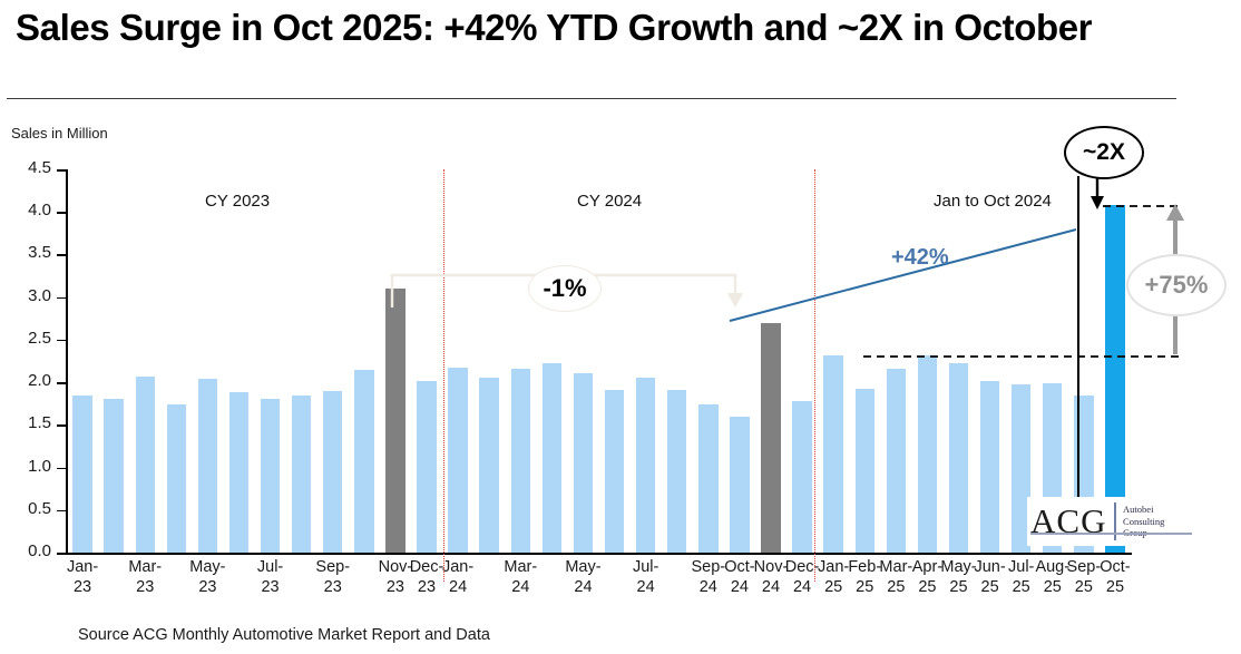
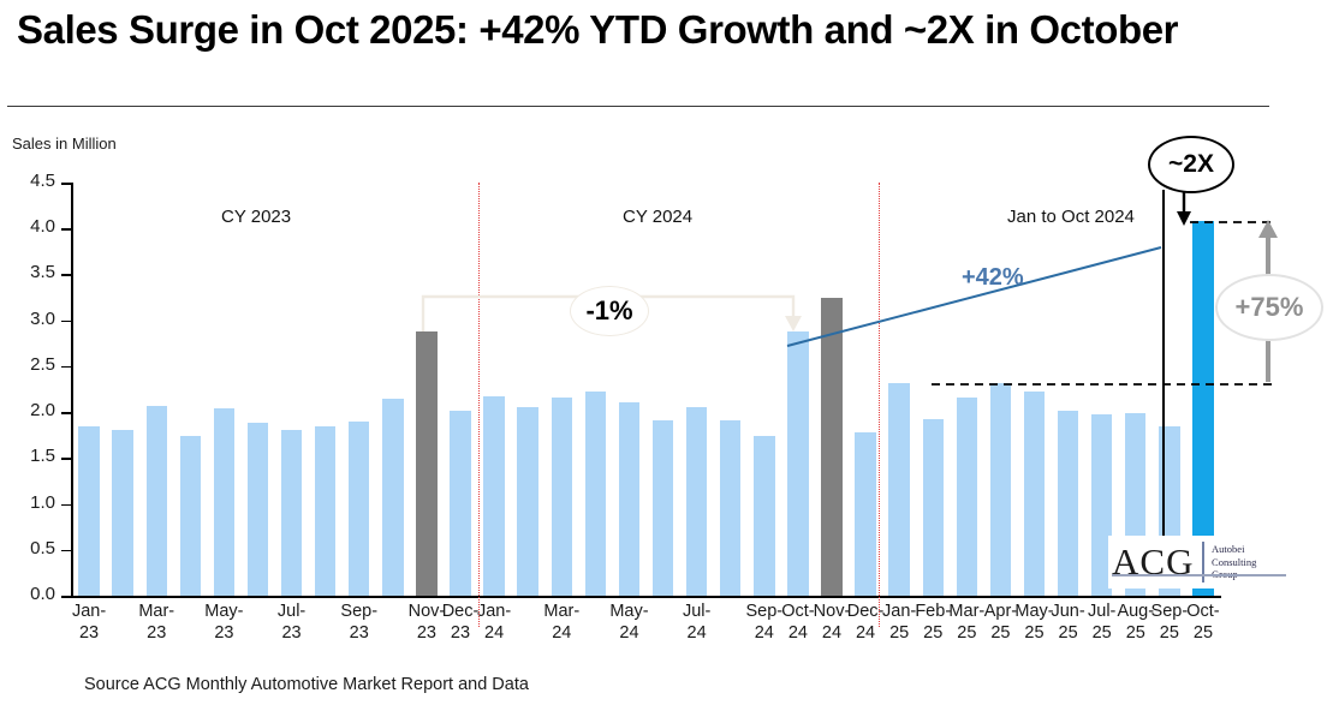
Nov-23: 3.1 -> 2.9
Oct-24: 1.6 -> 2.9
Nov-24: 2.7 -> 3.2
